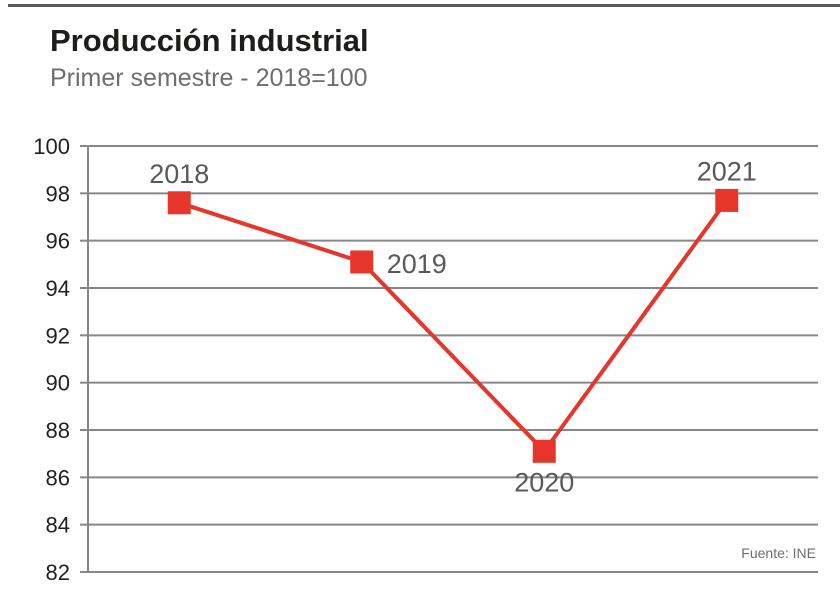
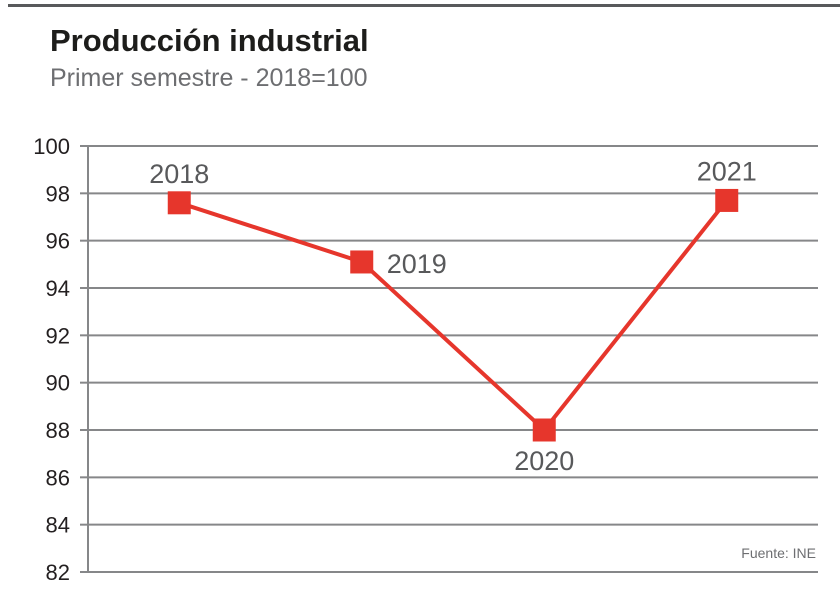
2020: 87.1 -> 88.0
